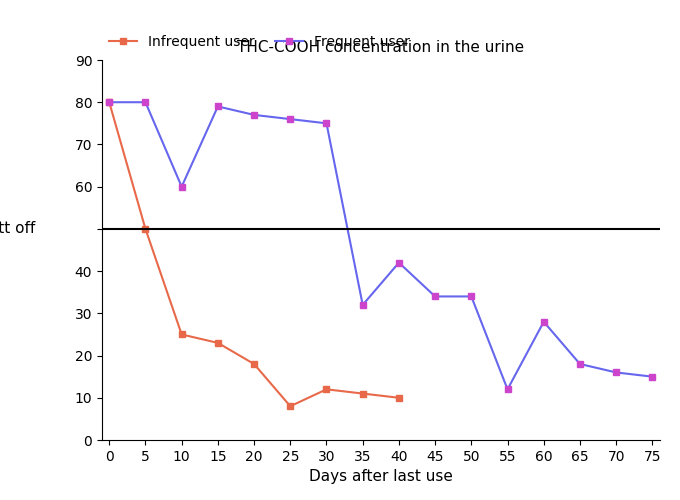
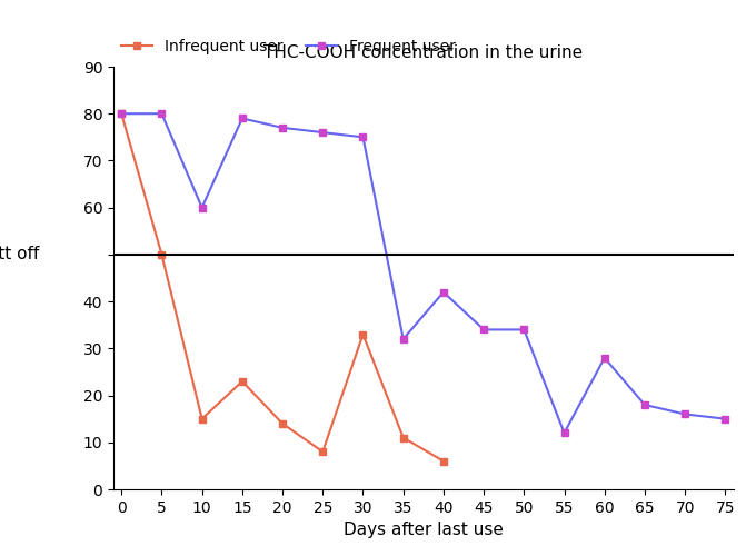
Infrequent user/10: 25 -> 15
Infrequent user/20: 18 -> 14
Infrequent user/30: 12 -> 33
Infrequent user/40: 10 -> 6
